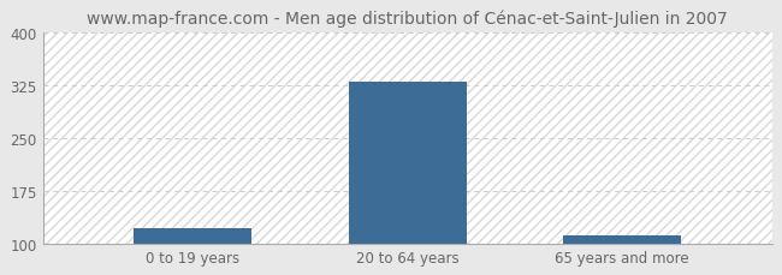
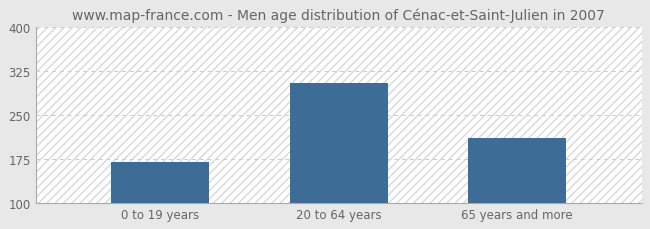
0 to 19 years: 122 -> 170
20 to 64 years: 330 -> 304
65 years and more: 112 -> 210
